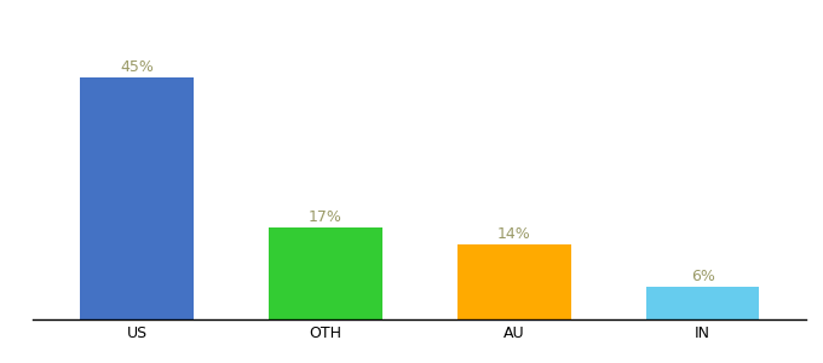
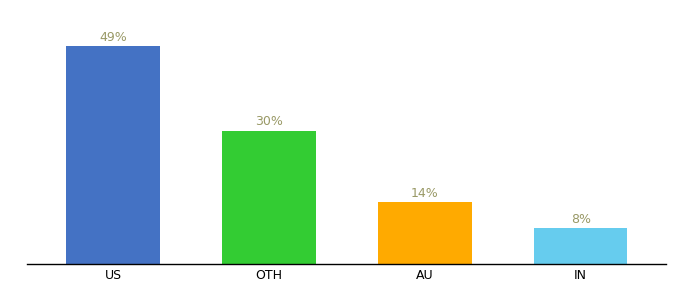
US: 45% -> 49%
OTH: 17% -> 30%
IN: 6% -> 8%
